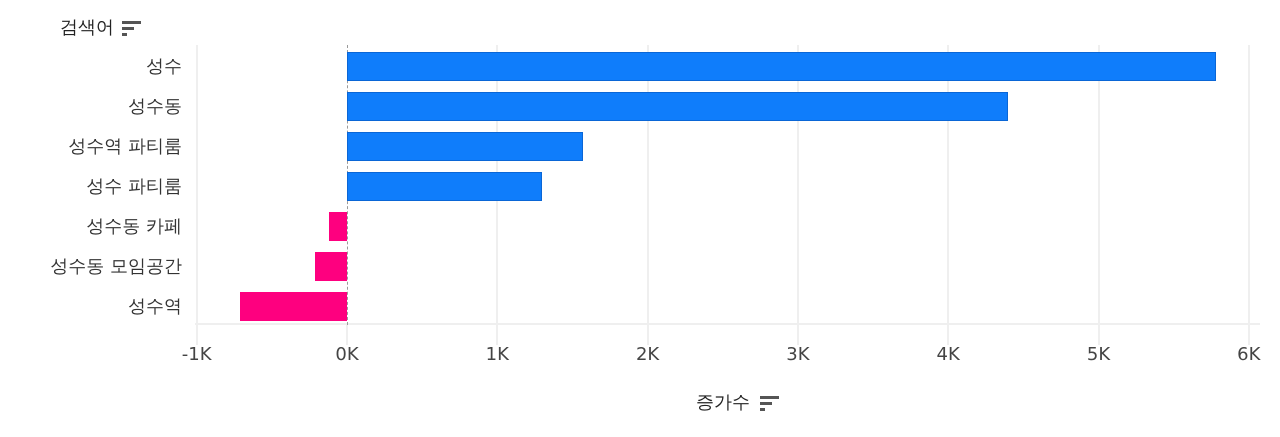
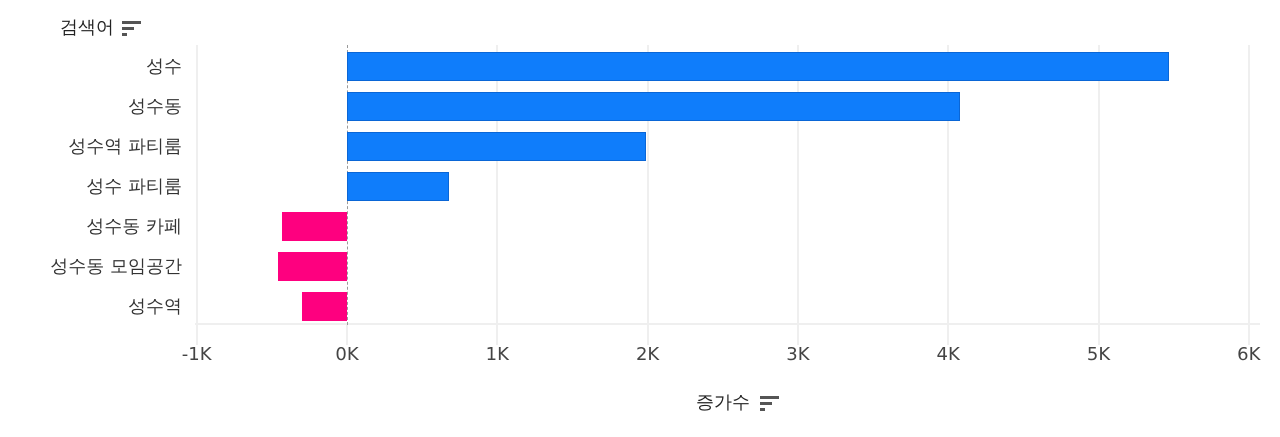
성수: 5.78K -> 5.47K
성수동: 4.40K -> 4.08K
성수역 파티룸: 1.57K -> 1.99K
성수 파티룸: 1.30K -> 0.68K
성수동 카페: -0.12K -> -0.43K
성수동 모임공간: -0.21K -> -0.46K
성수역: -0.71K -> -0.30K
